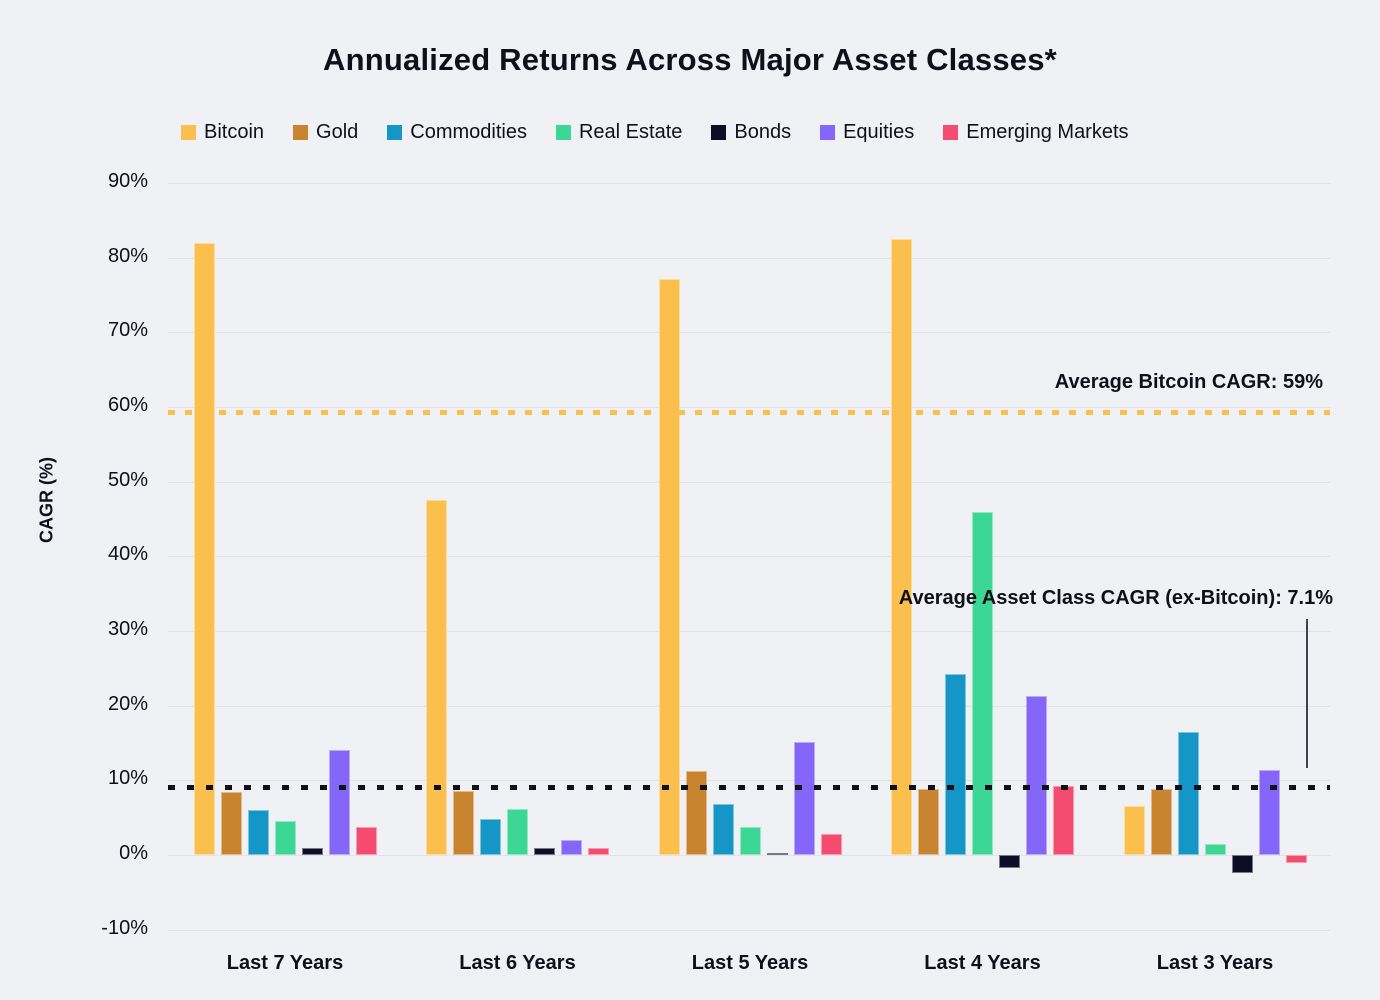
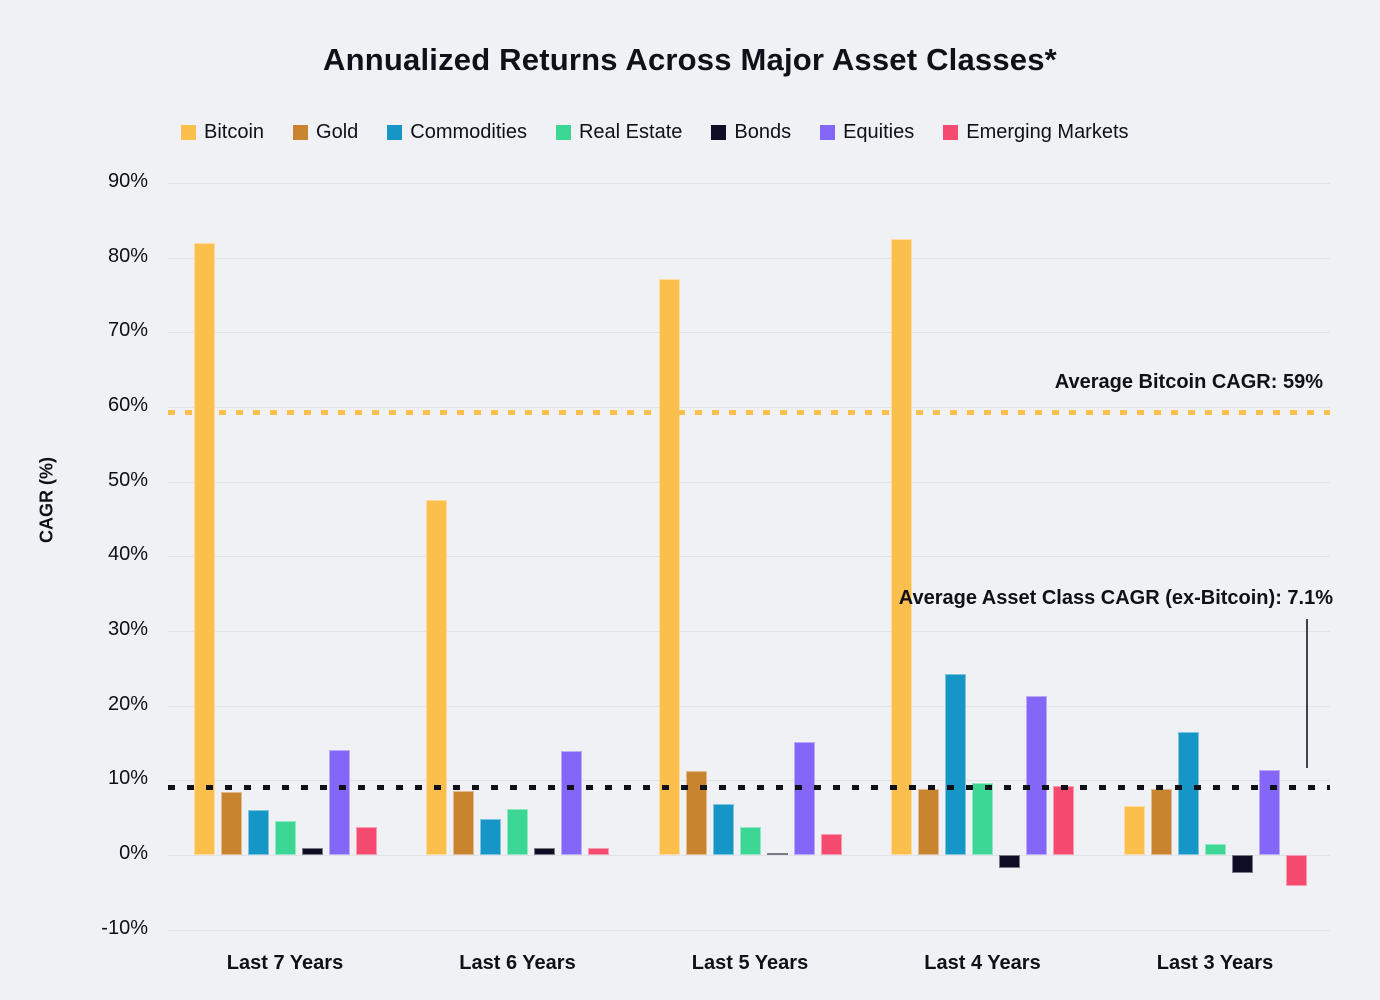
Equities/Last 6 Years: 2% -> 14%
Real Estate/Last 4 Years: 46% -> 10%
Emerging Markets/Last 3 Years: -1% -> -4%
